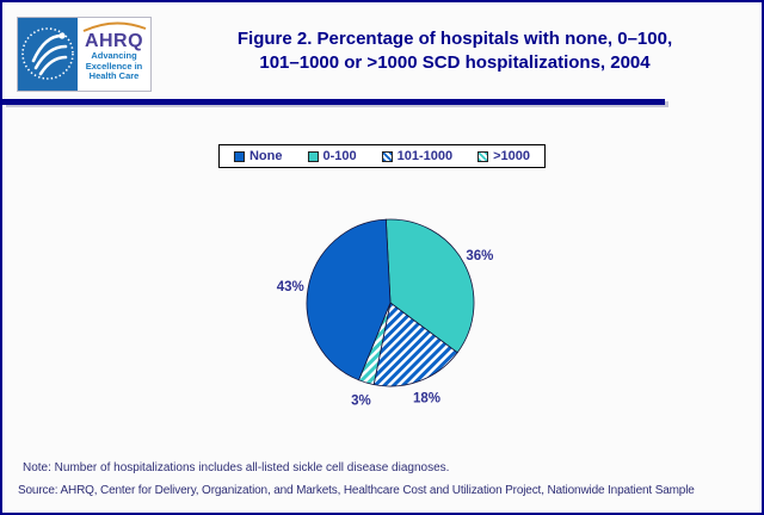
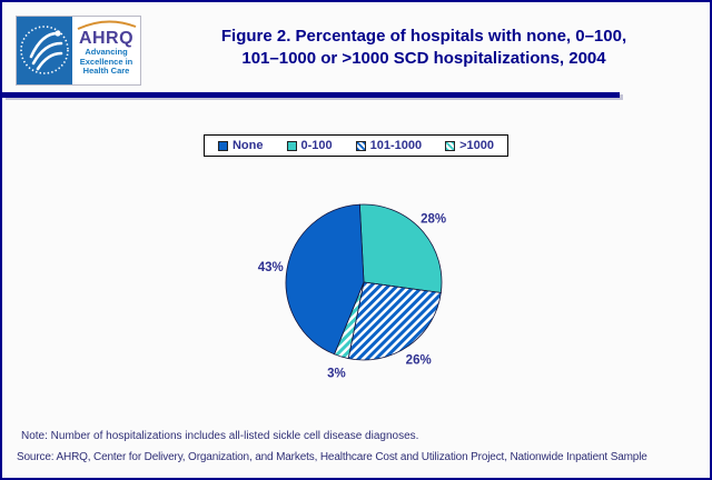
0-100: 36% -> 28%
101-1000: 18% -> 26%
